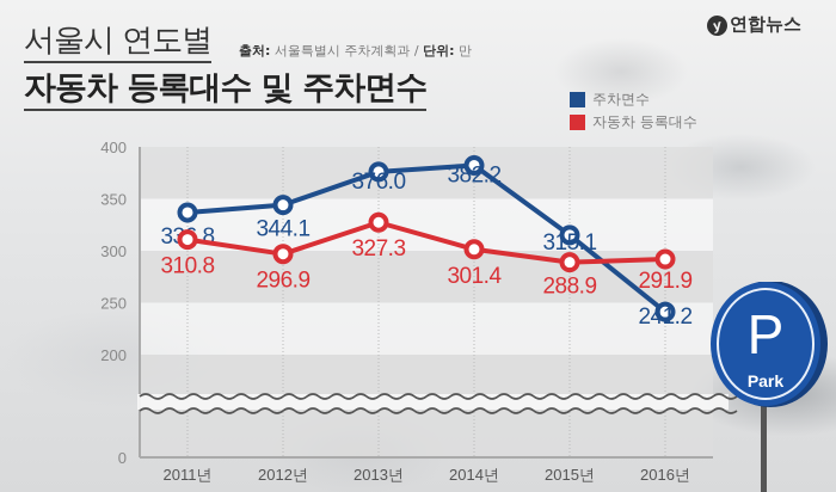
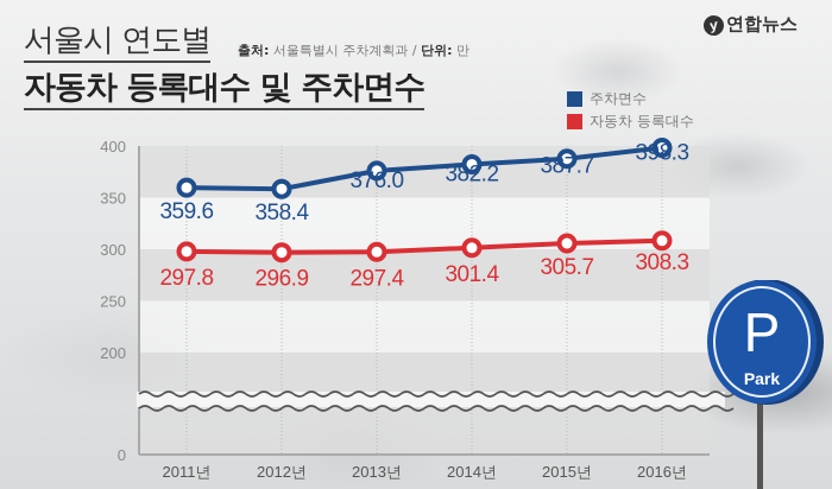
주차면수/2011년: 336.8 -> 359.6
자동차 등록대수/2011년: 310.8 -> 297.8
주차면수/2012년: 344.1 -> 358.4
자동차 등록대수/2013년: 327.3 -> 297.4
주차면수/2015년: 315.1 -> 387.7
자동차 등록대수/2015년: 288.9 -> 305.7
주차면수/2016년: 241.2 -> 398.3
자동차 등록대수/2016년: 291.9 -> 308.3
